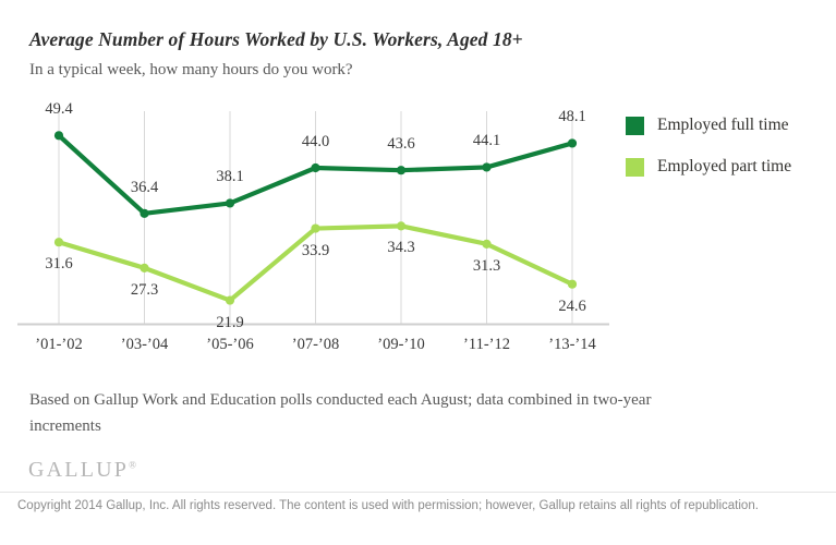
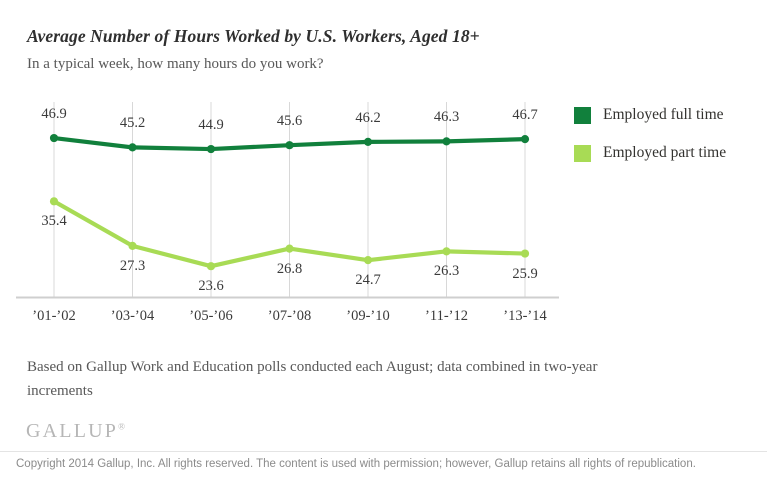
Employed full time/’01-’02: 49.4 -> 46.9
Employed part time/’01-’02: 31.6 -> 35.4
Employed full time/’03-’04: 36.4 -> 45.2
Employed full time/’05-’06: 38.1 -> 44.9
Employed part time/’05-’06: 21.9 -> 23.6
Employed full time/’07-’08: 44.0 -> 45.6
Employed part time/’07-’08: 33.9 -> 26.8
Employed full time/’09-’10: 43.6 -> 46.2
Employed part time/’09-’10: 34.3 -> 24.7
Employed full time/’11-’12: 44.1 -> 46.3
Employed part time/’11-’12: 31.3 -> 26.3
Employed full time/’13-’14: 48.1 -> 46.7
Employed part time/’13-’14: 24.6 -> 25.9
